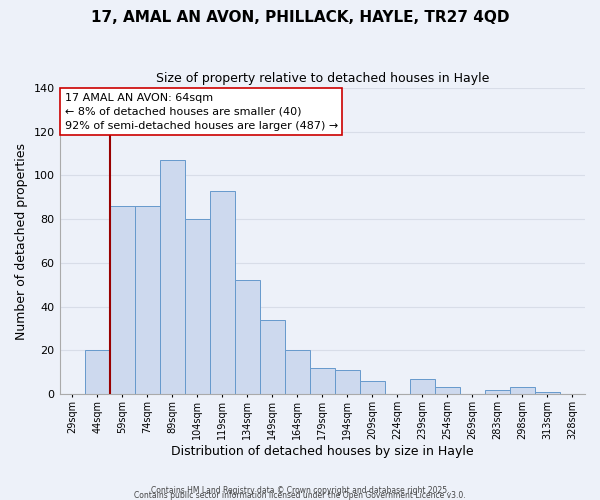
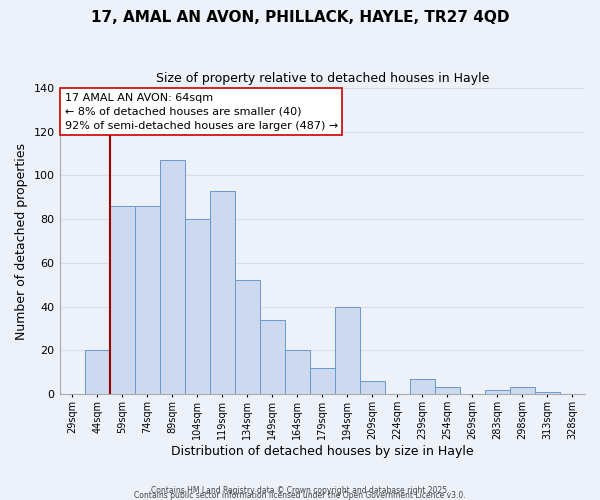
194sqm: 11 -> 40
